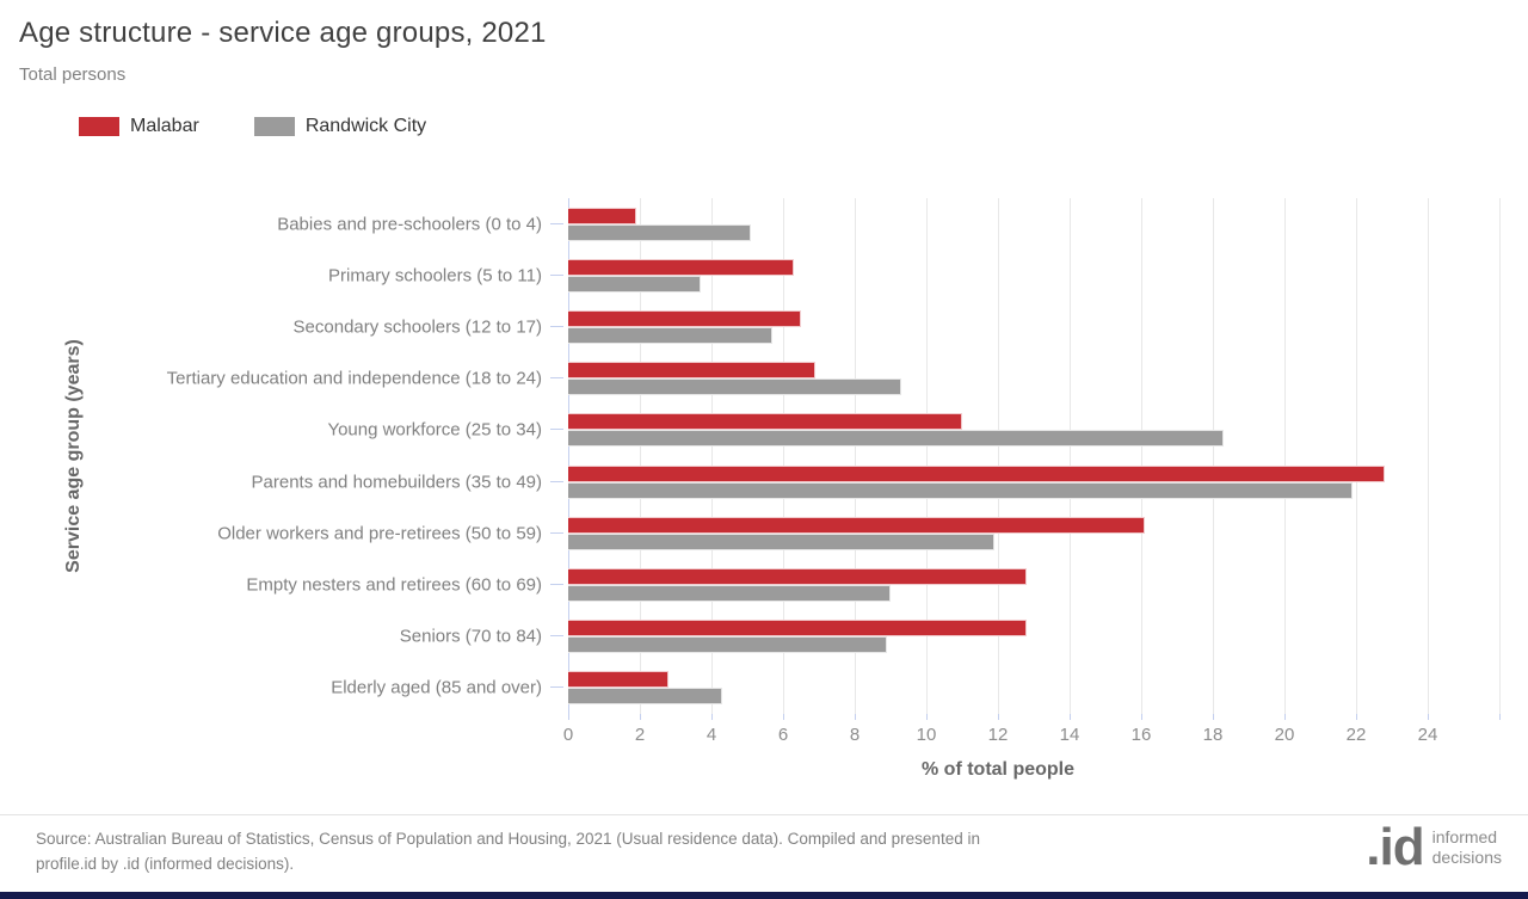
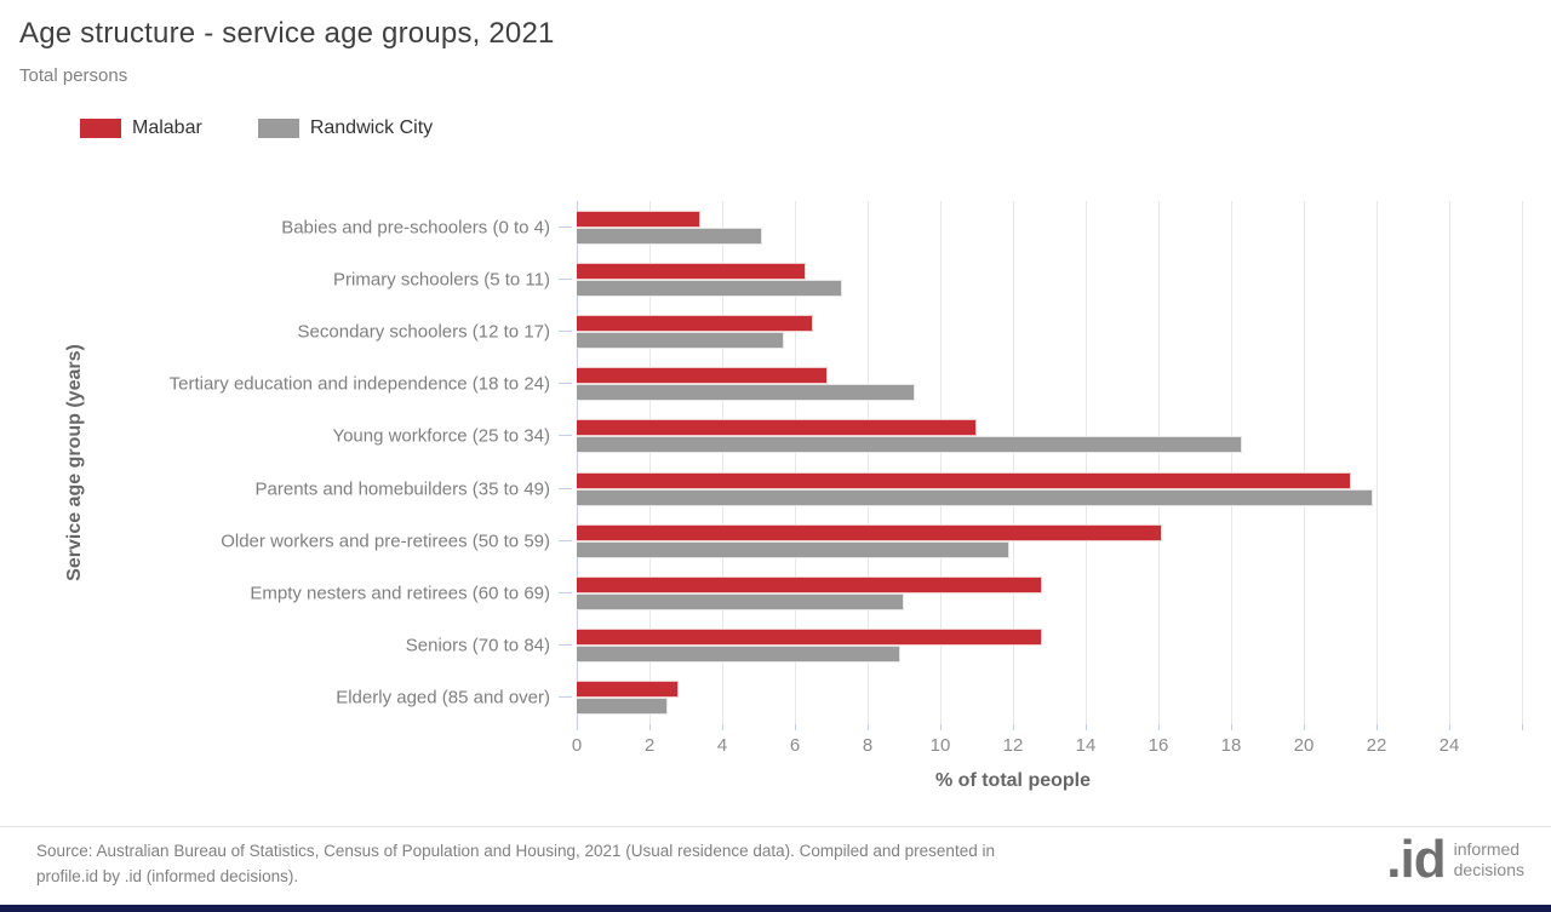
Malabar/Babies and pre-schoolers (0 to 4): 1.9 -> 3.4
Randwick City/Primary schoolers (5 to 11): 3.7 -> 7.3
Malabar/Parents and homebuilders (35 to 49): 22.8 -> 21.3
Randwick City/Elderly aged (85 and over): 4.3 -> 2.5
